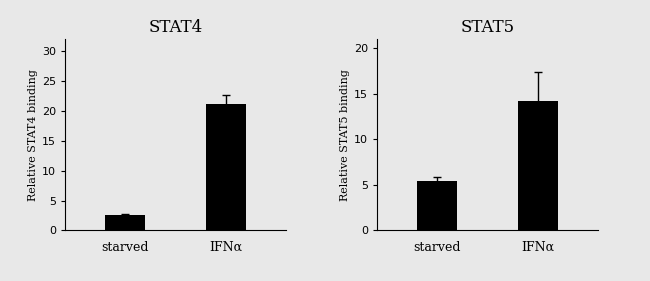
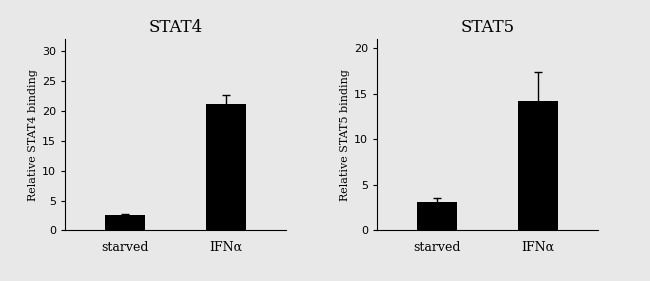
STAT5/starved: 5.4 -> 3.1
